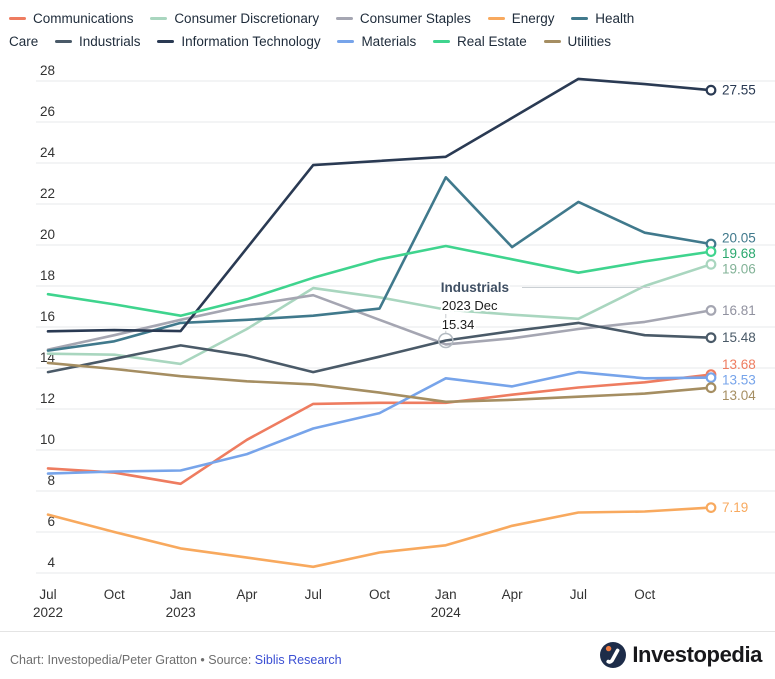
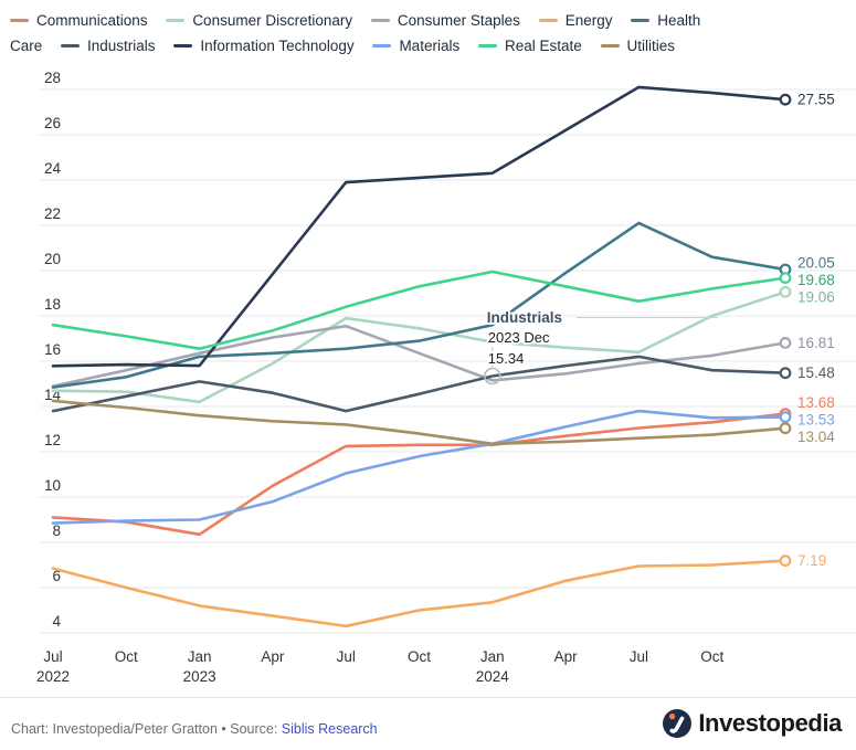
Health Care/2023 Dec: 23.3 -> 17.6
Materials/2023 Dec: 13.5 -> 12.3
